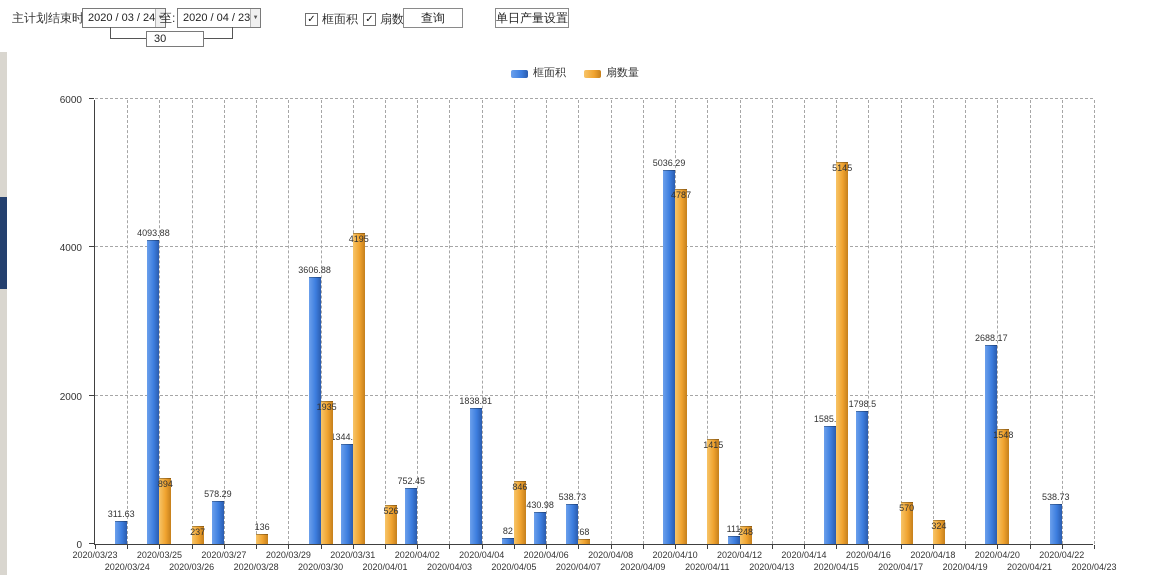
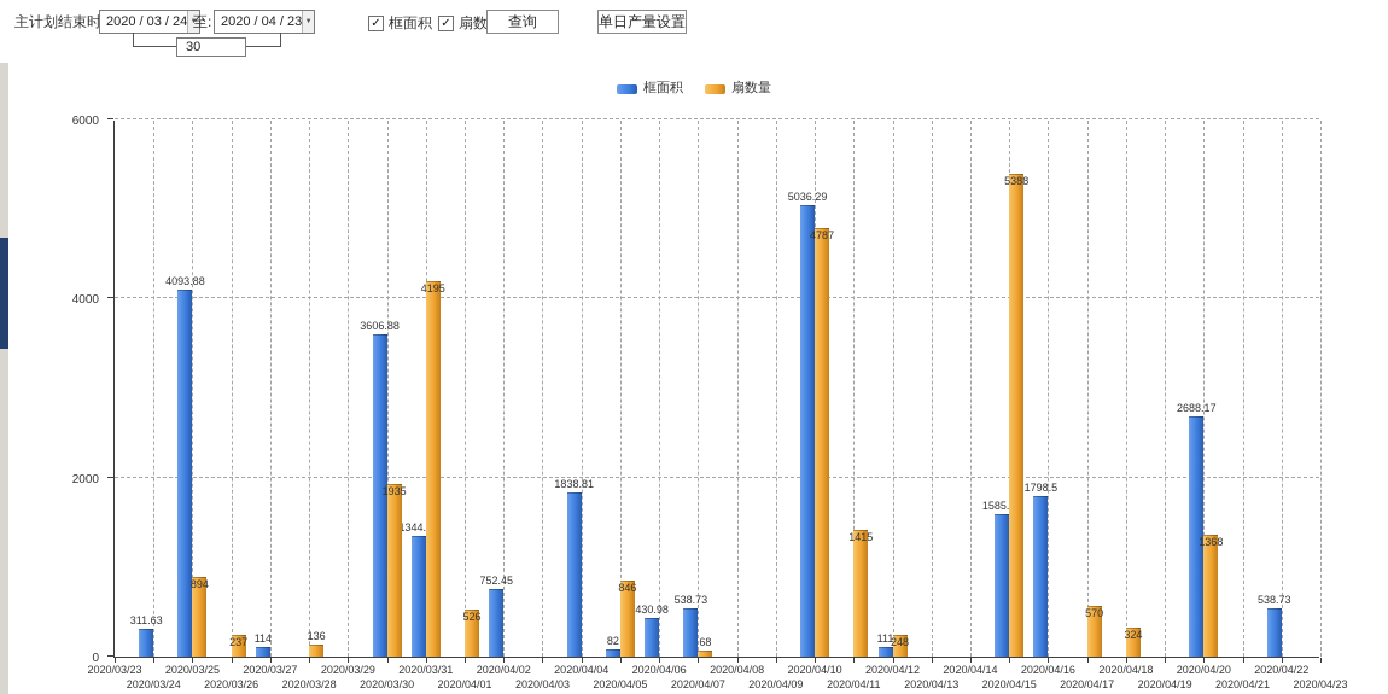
框面积/2020/03/27: 578.29 -> 114
扇数量/2020/04/15: 5145 -> 5388
扇数量/2020/04/20: 1548 -> 1368
